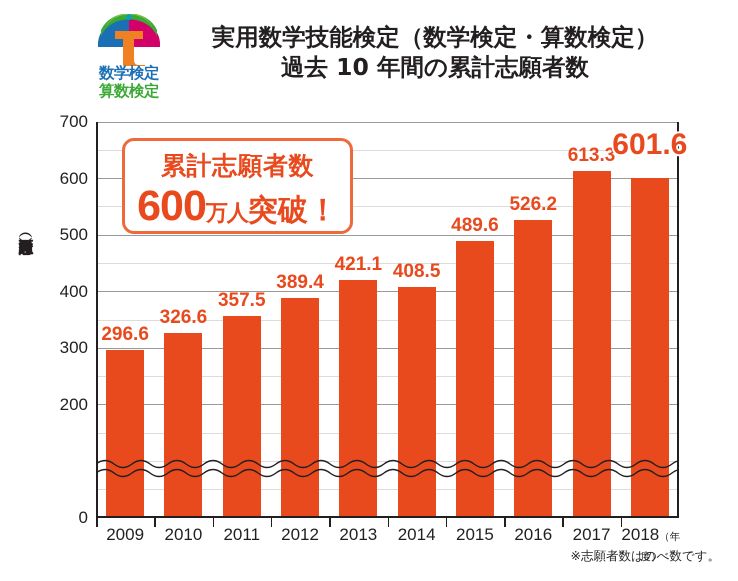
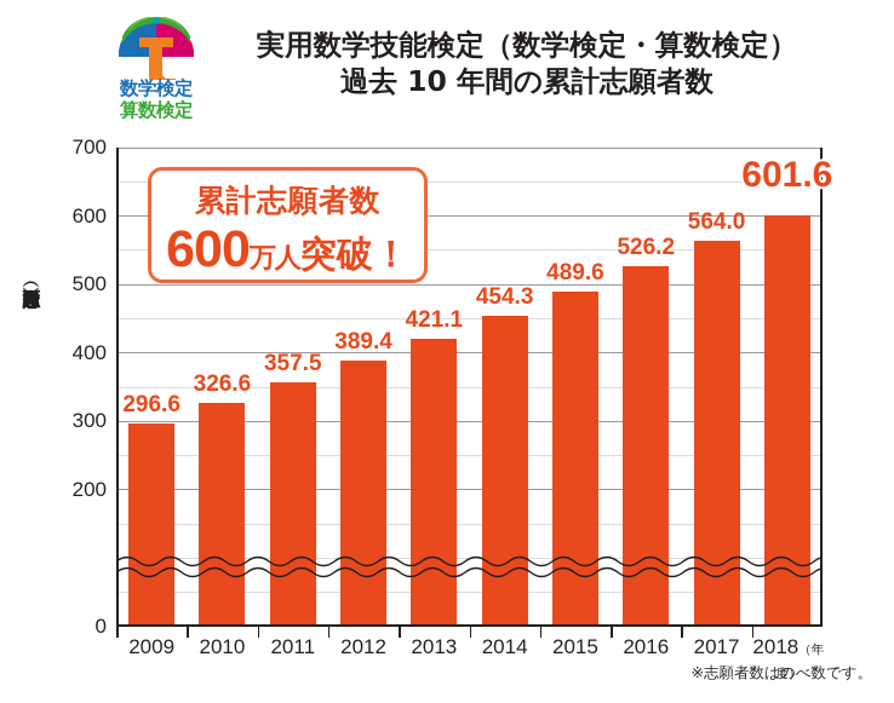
2014: 408.5 -> 454.3
2017: 613.3 -> 564.0
